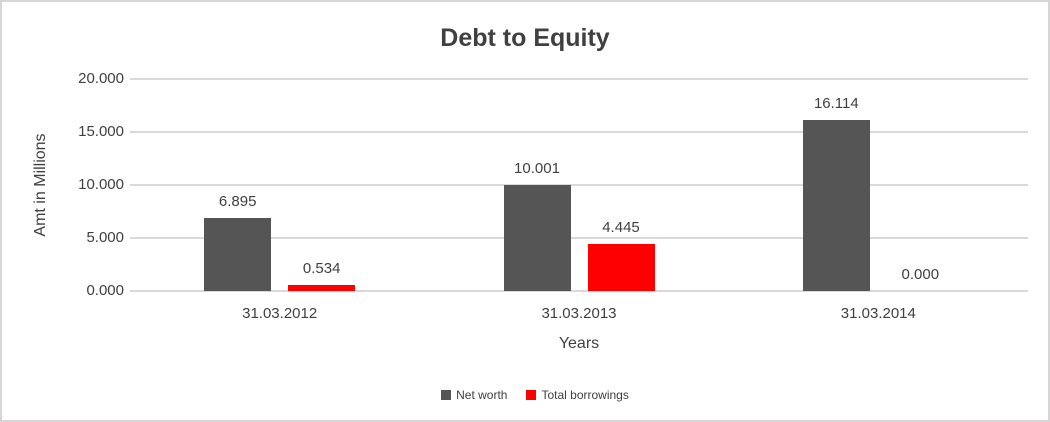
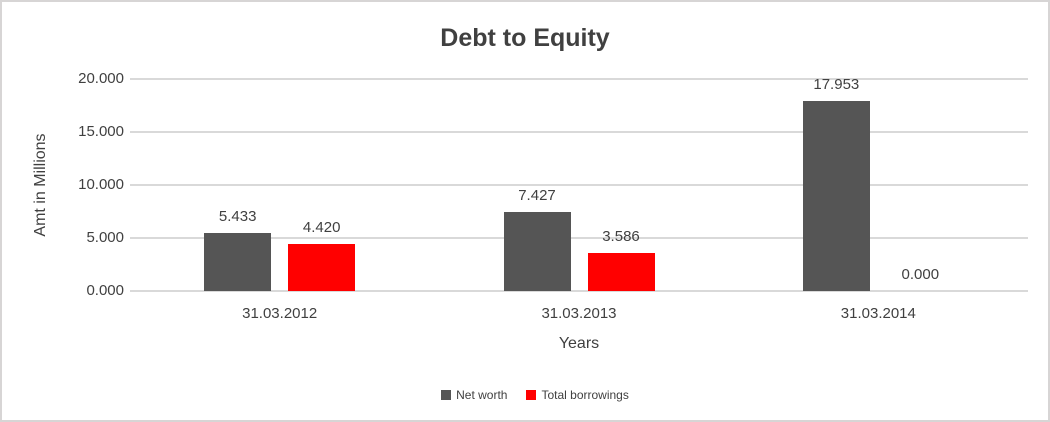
Net worth/31.03.2012: 6.895 -> 5.433
Total borrowings/31.03.2012: 0.534 -> 4.420
Net worth/31.03.2013: 10.001 -> 7.427
Total borrowings/31.03.2013: 4.445 -> 3.586
Net worth/31.03.2014: 16.114 -> 17.953
